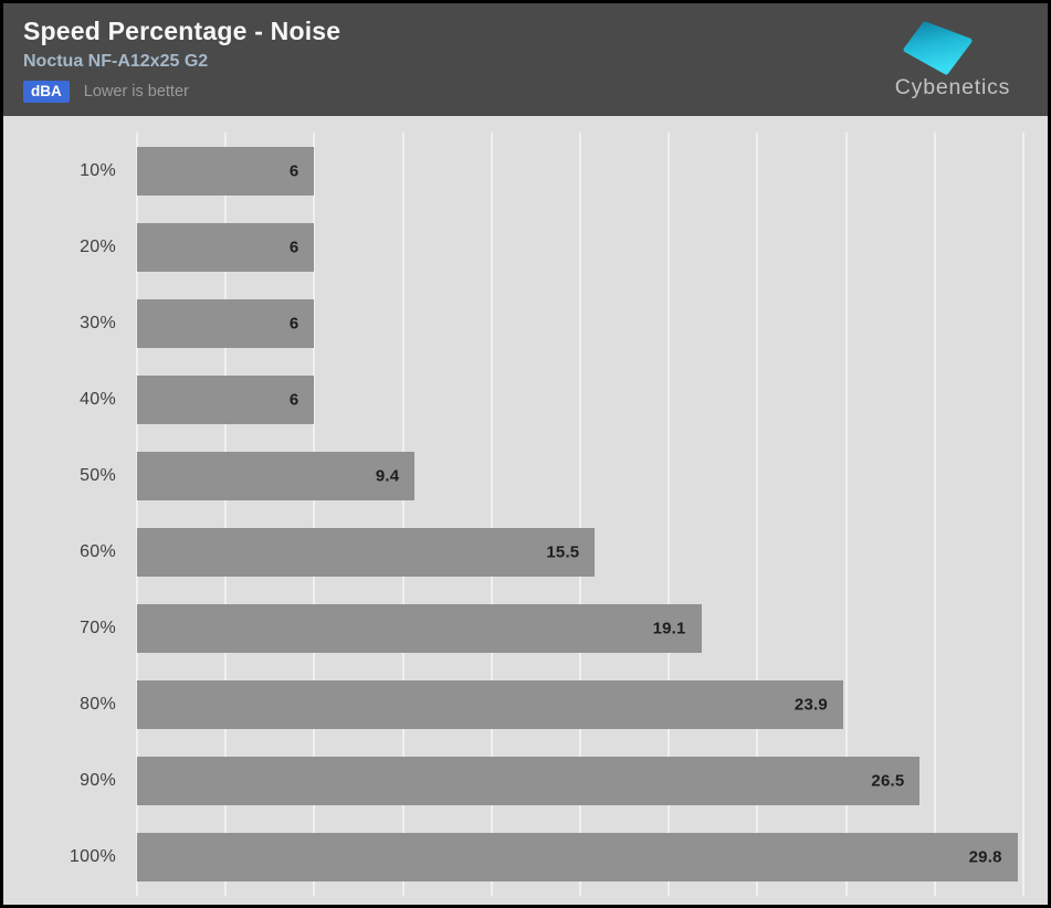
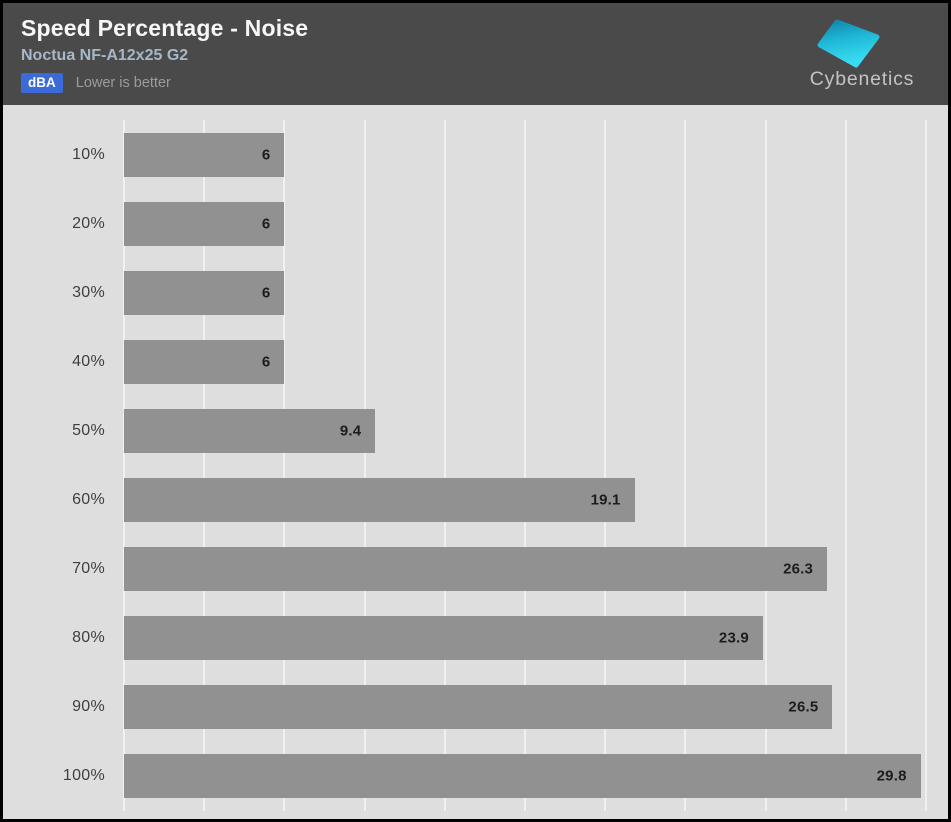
60%: 15.5 -> 19.1
70%: 19.1 -> 26.3
